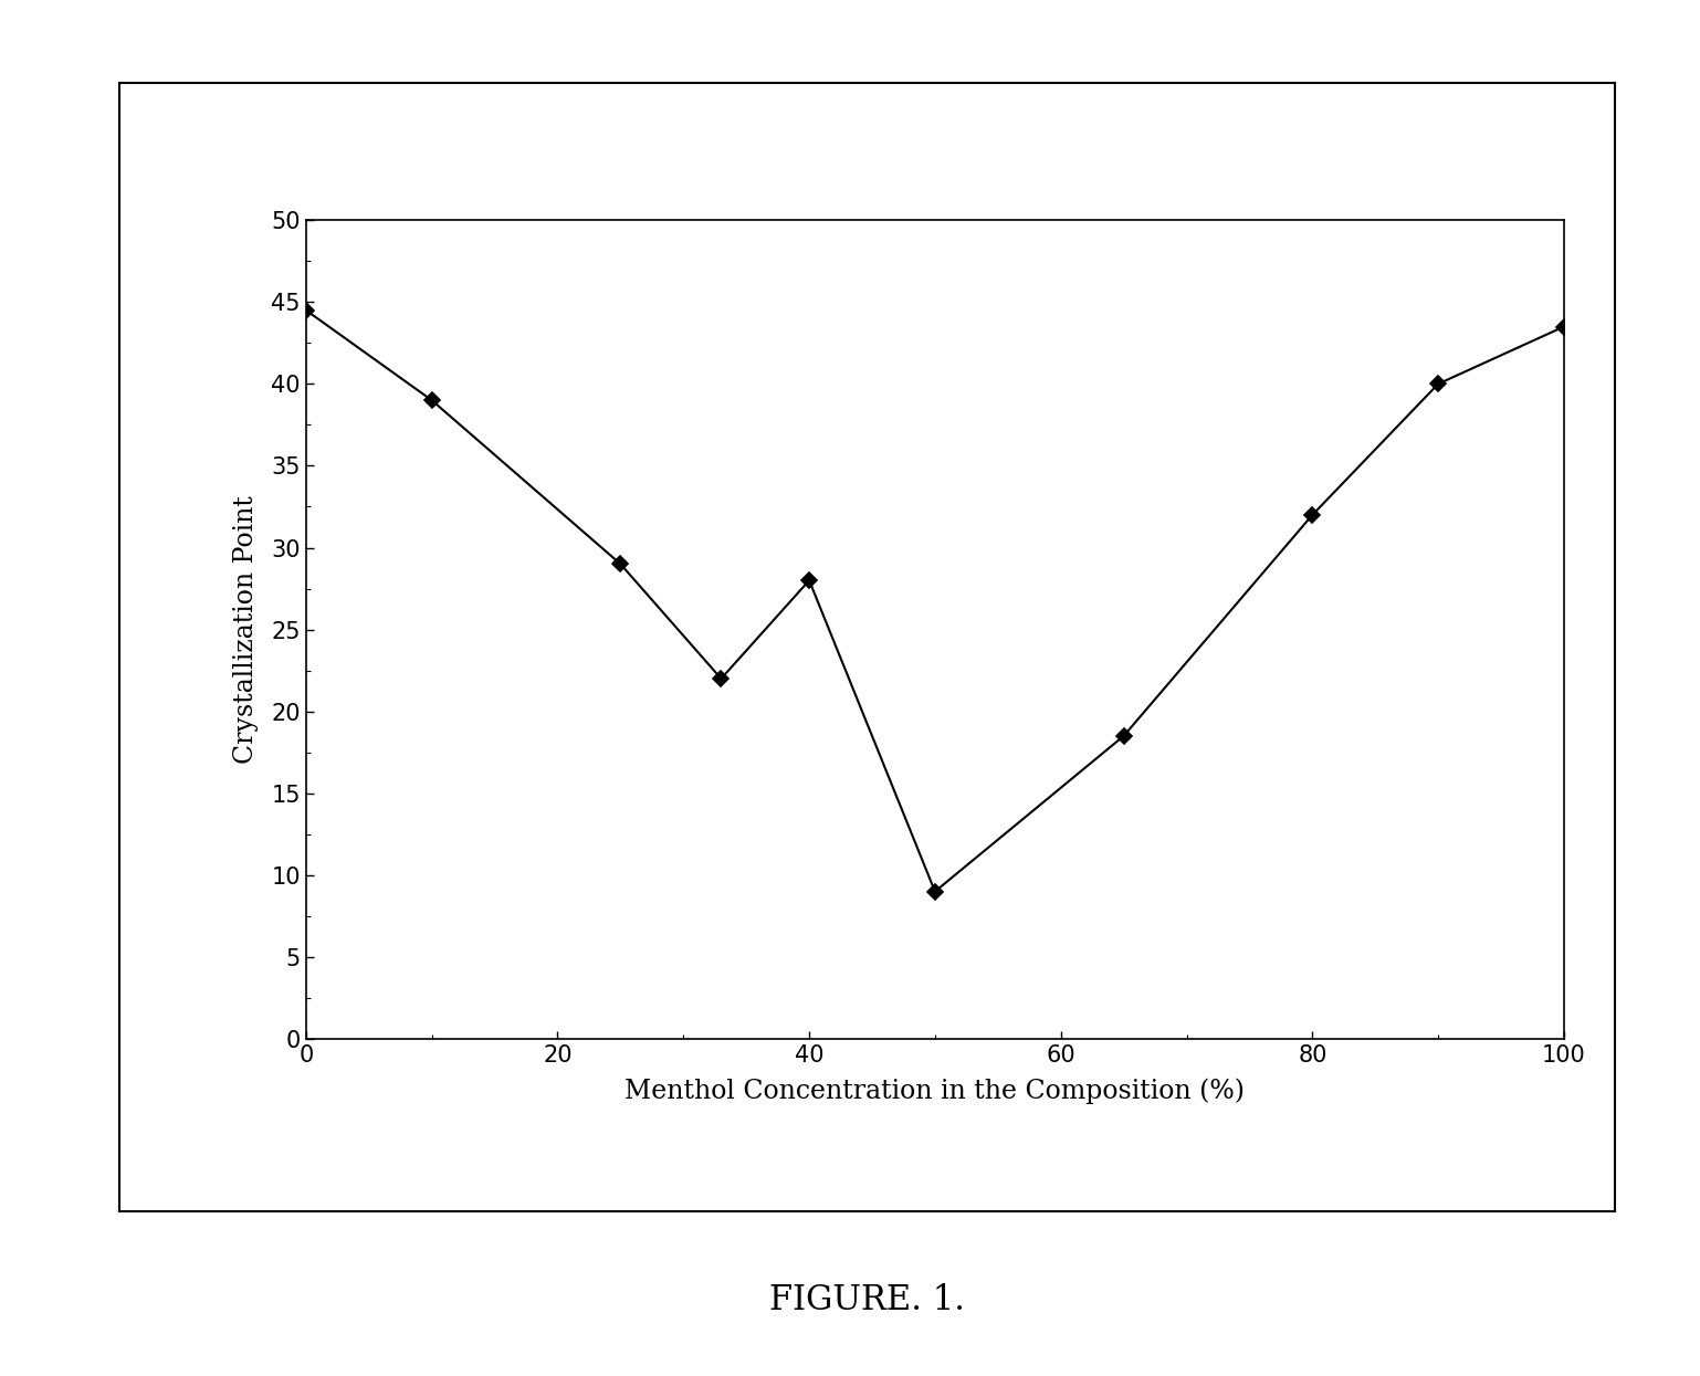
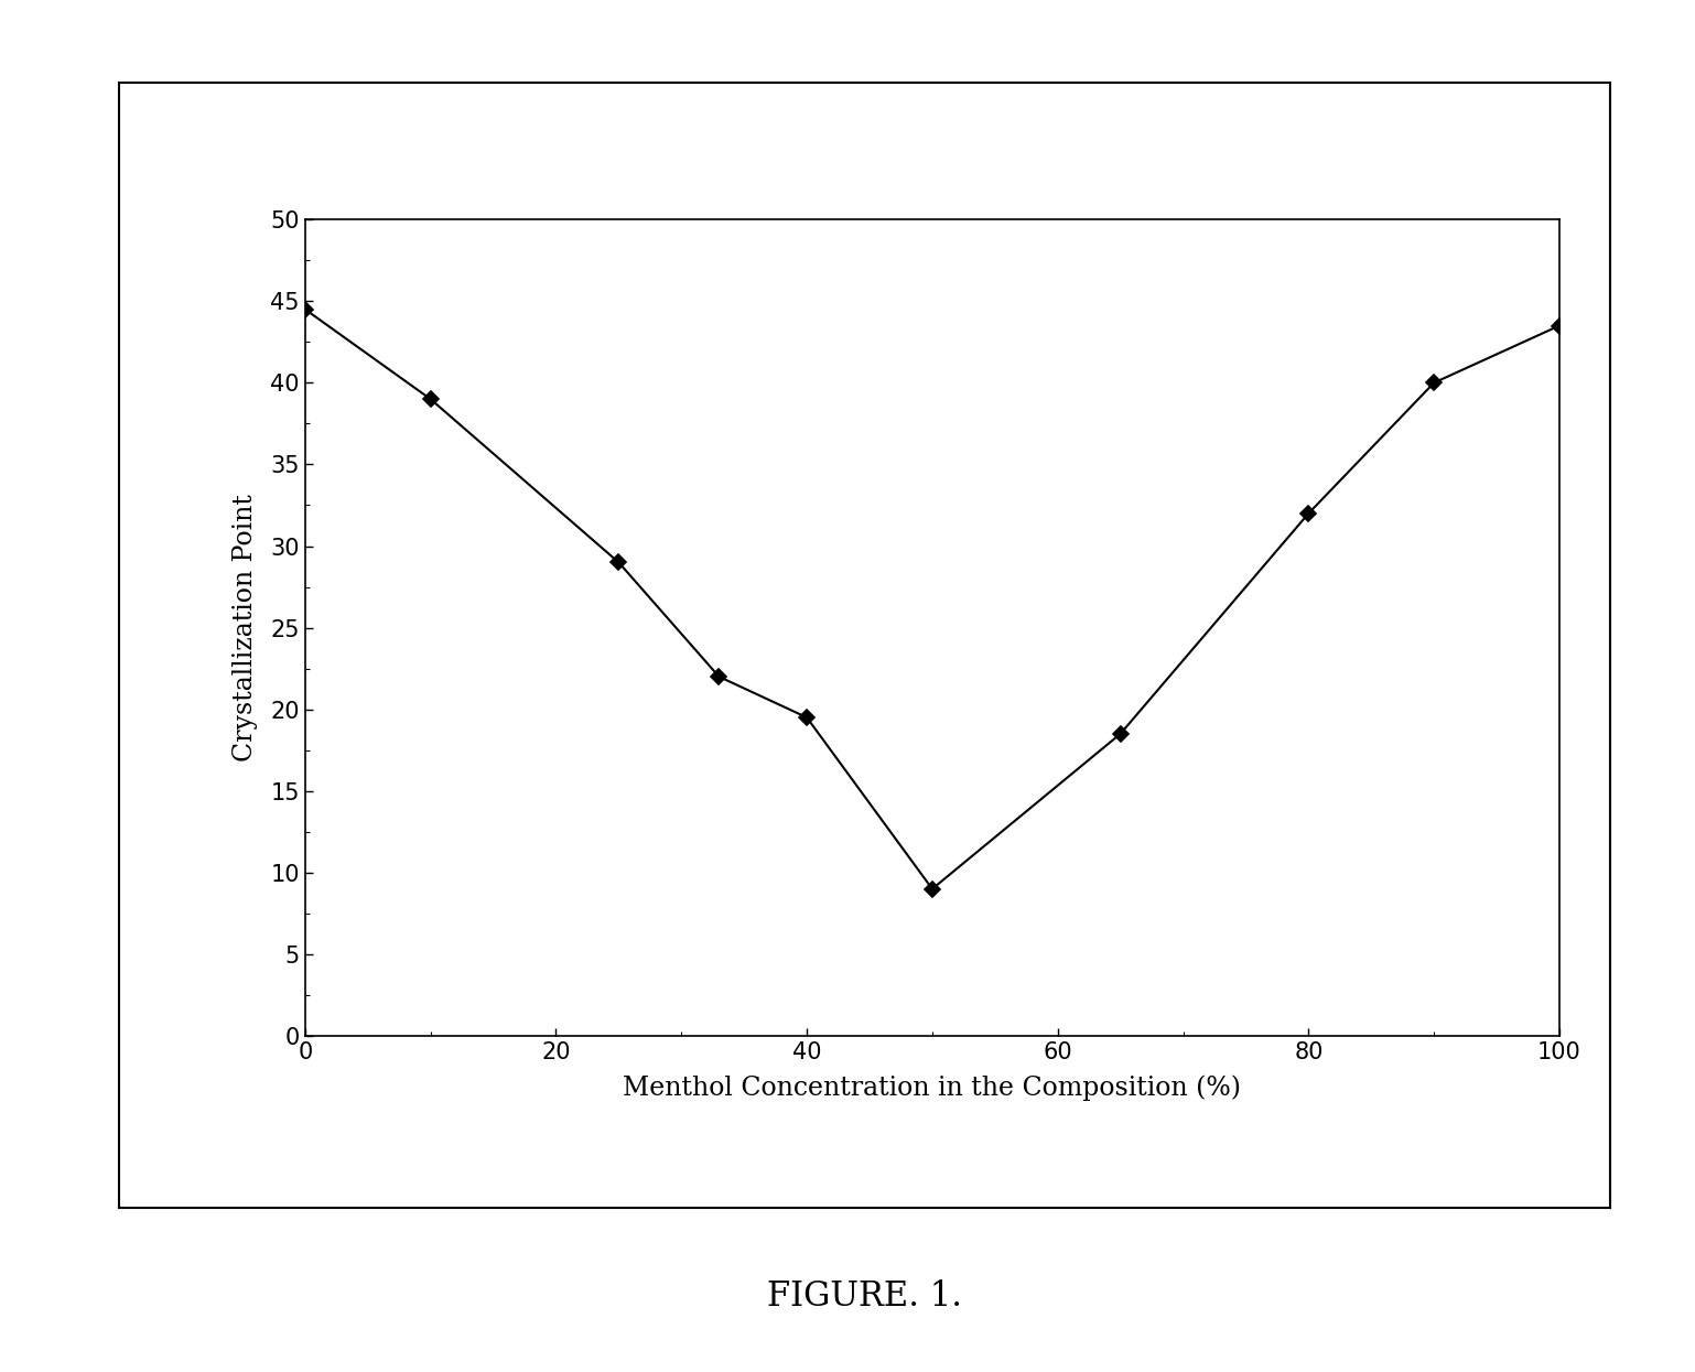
40: 28.0 -> 19.5
